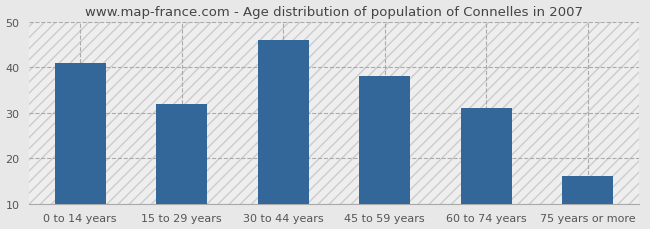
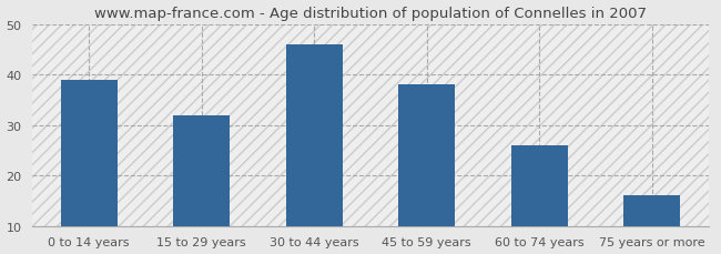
0 to 14 years: 41 -> 39
60 to 74 years: 31 -> 26
